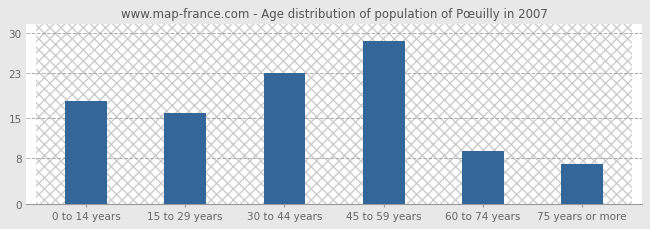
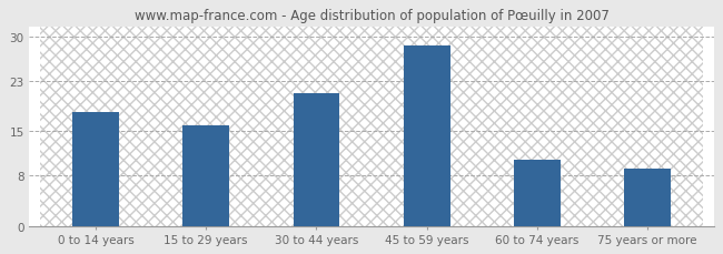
30 to 44 years: 23.0 -> 21.0
60 to 74 years: 9.2 -> 10.5
75 years or more: 7.0 -> 9.0
